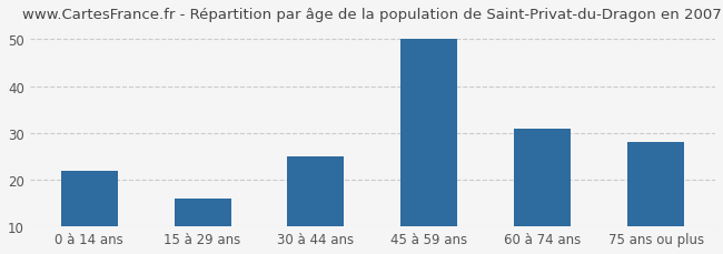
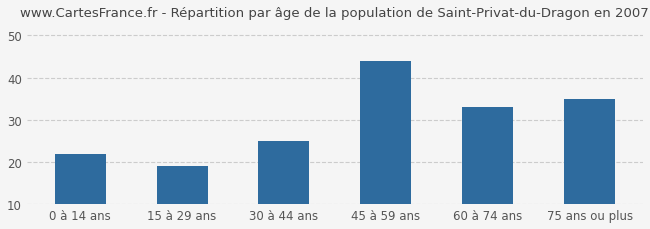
15 à 29 ans: 16 -> 19
45 à 59 ans: 50 -> 44
60 à 74 ans: 31 -> 33
75 ans ou plus: 28 -> 35
